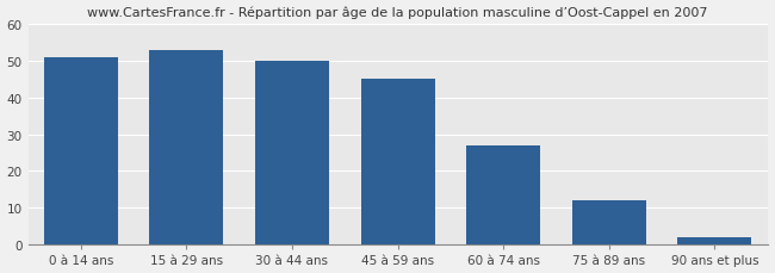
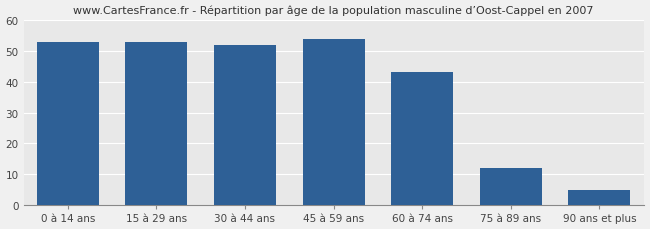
0 à 14 ans: 51 -> 53
30 à 44 ans: 50 -> 52
45 à 59 ans: 45 -> 54
60 à 74 ans: 27 -> 43
90 ans et plus: 2 -> 5
